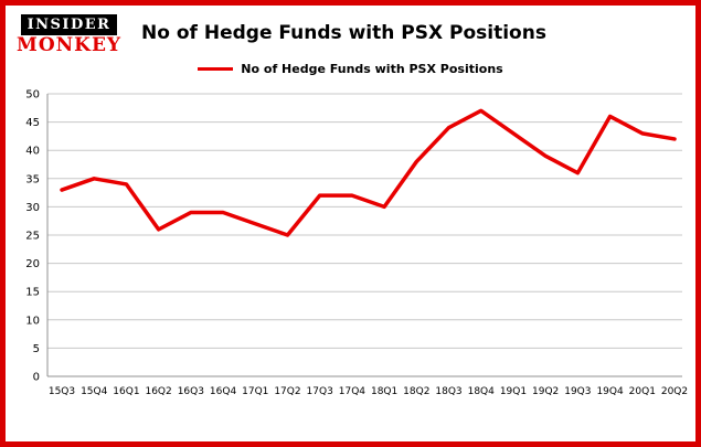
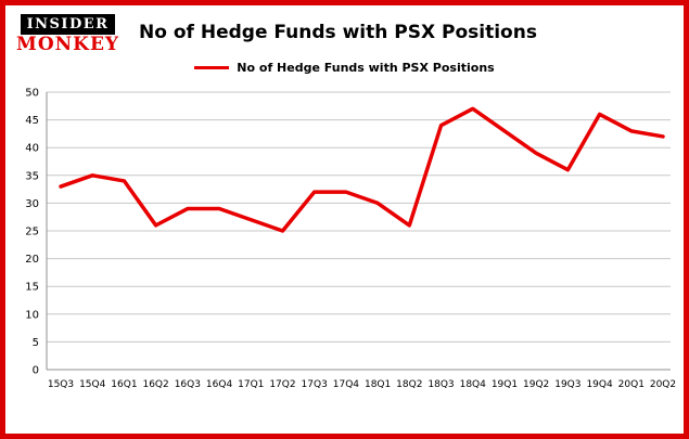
18Q2: 38 -> 26
